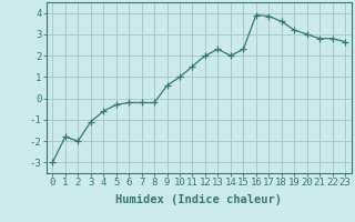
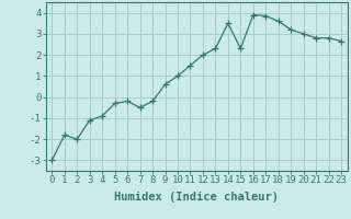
4: -0.6 -> -0.9
7: -0.2 -> -0.5
14: 2.0 -> 3.5
